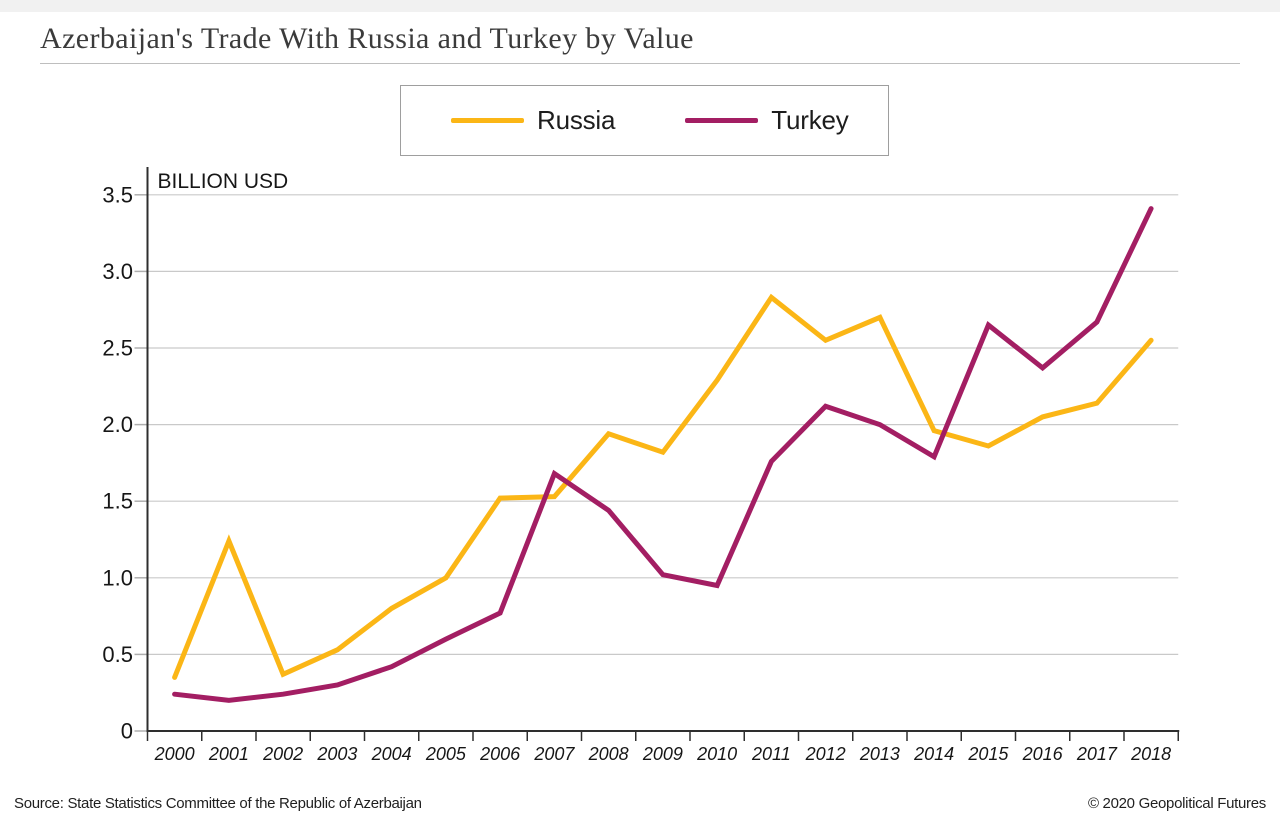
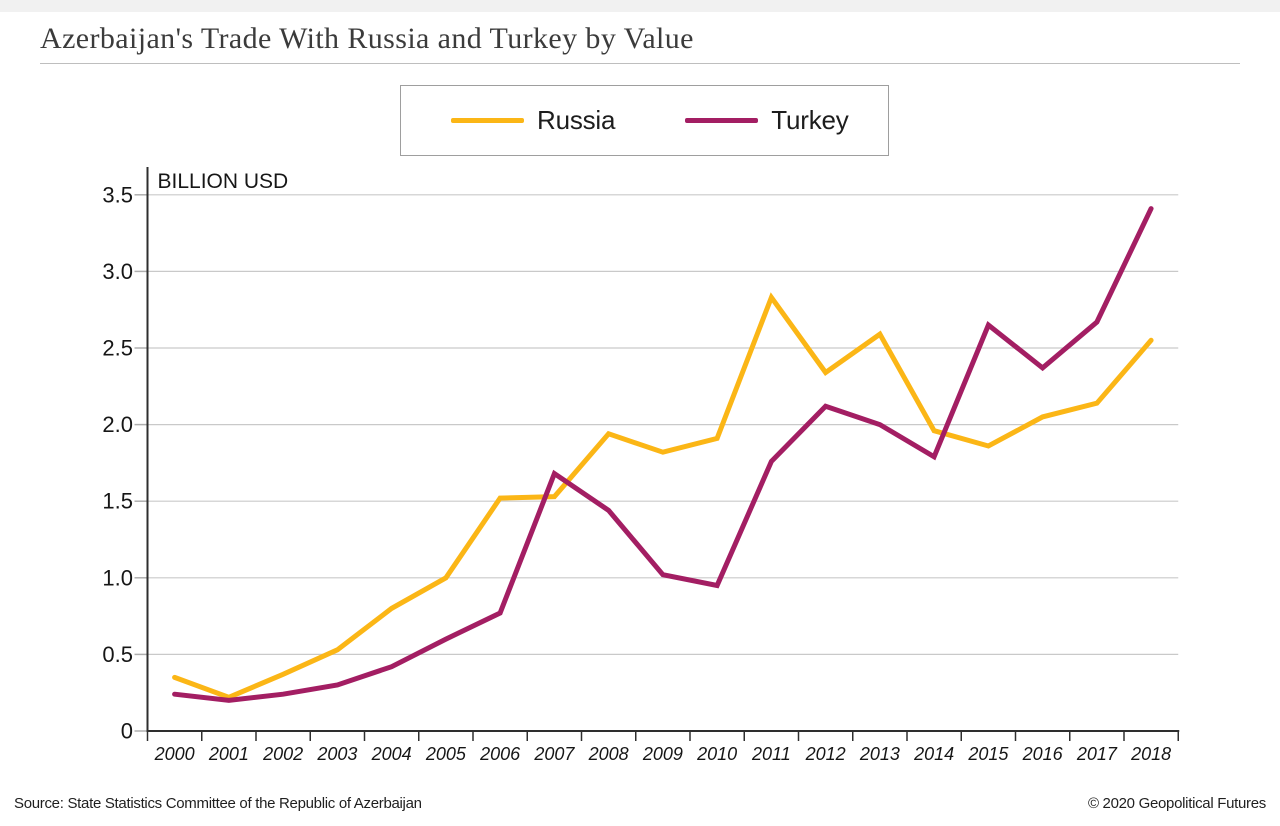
Russia/2001: 1.24 -> 0.22
Russia/2010: 2.29 -> 1.91
Russia/2012: 2.55 -> 2.34
Russia/2013: 2.70 -> 2.59
